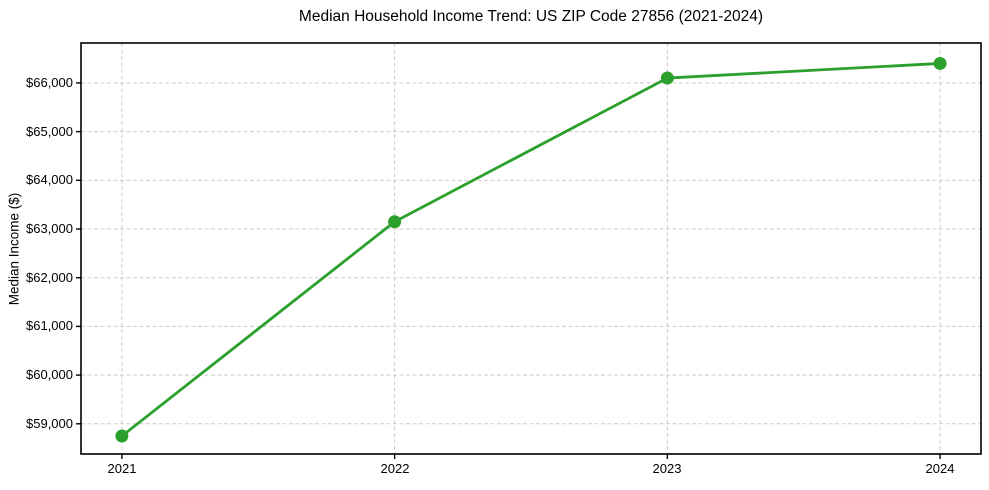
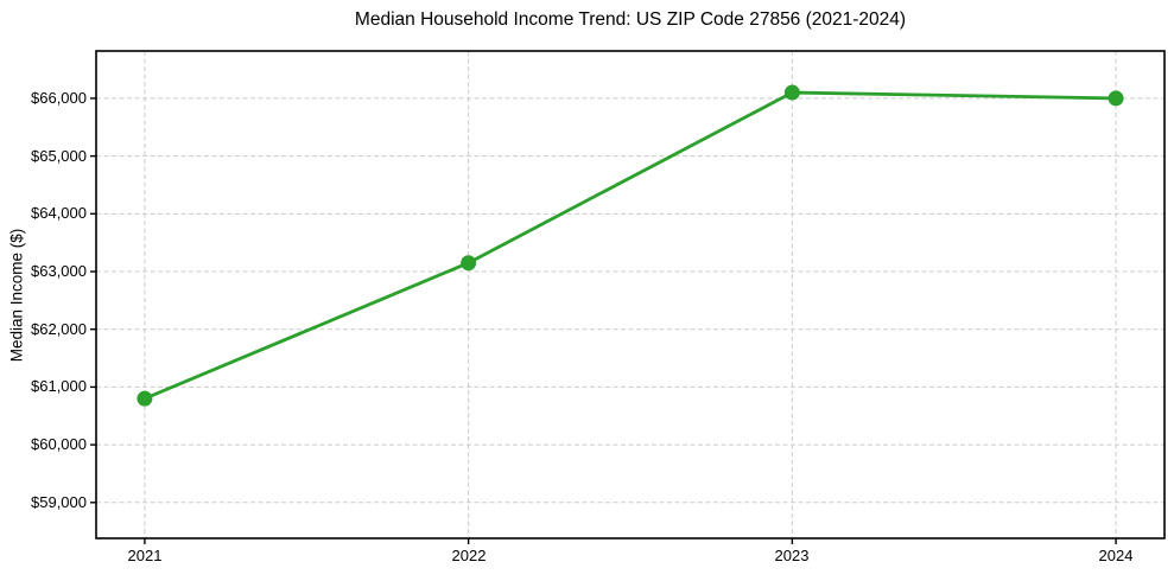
2021: $58800 -> $60800
2024: $66400 -> $66000
